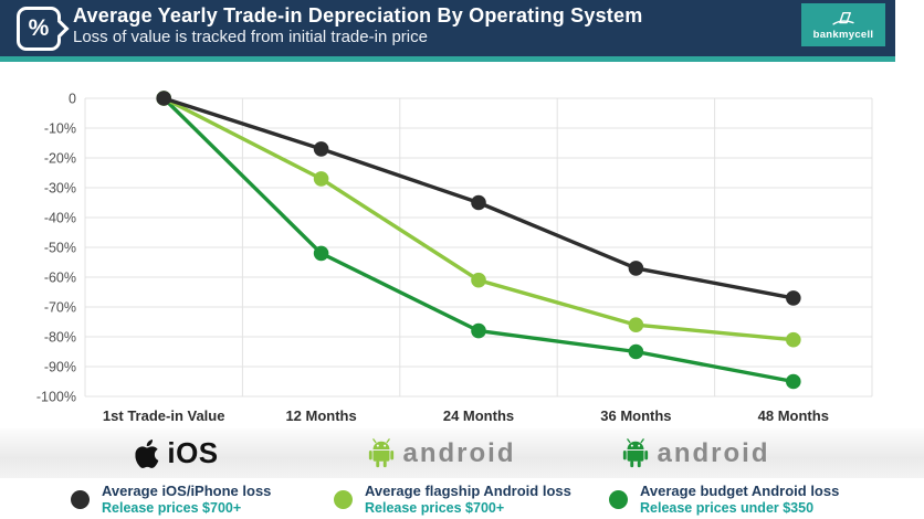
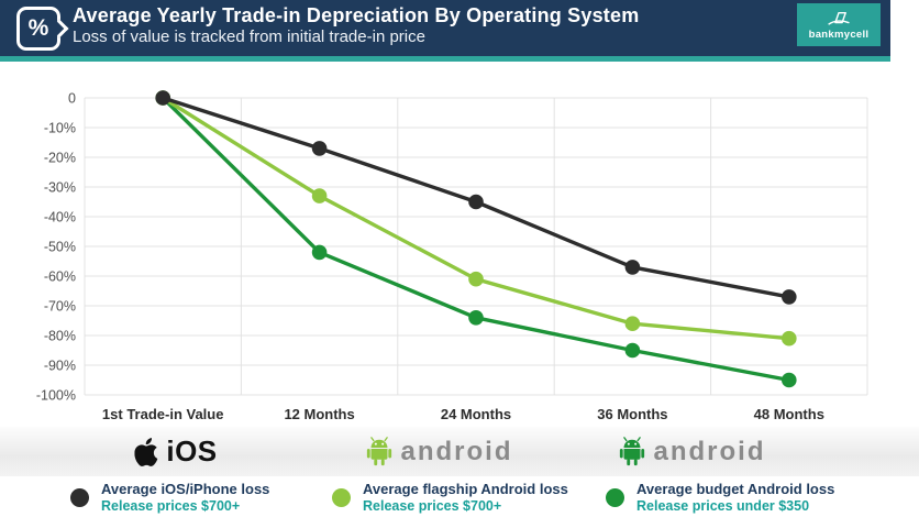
Average flagship Android loss/12 Months: -27 -> -33
Average budget Android loss/24 Months: -78 -> -74
